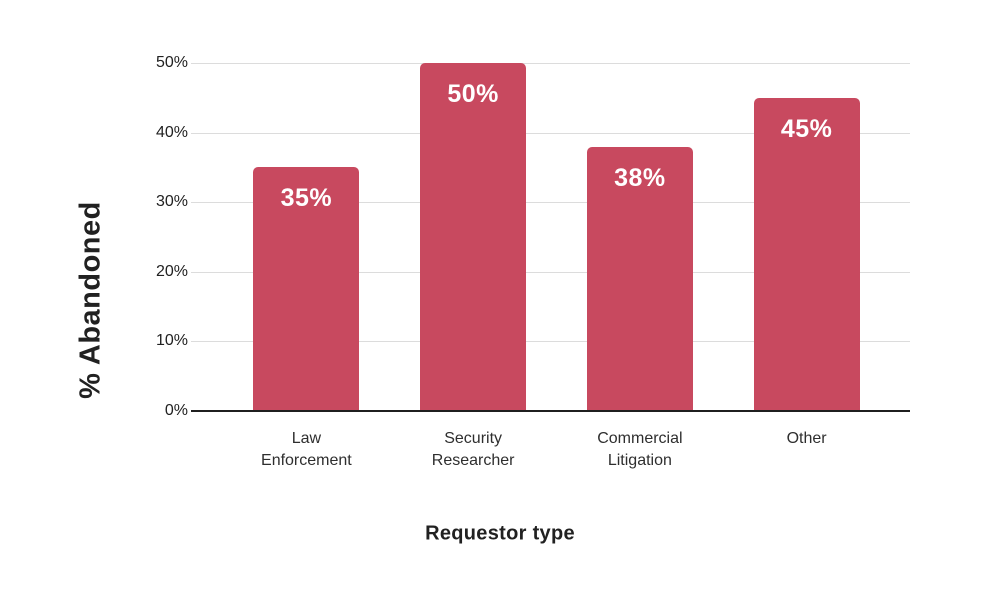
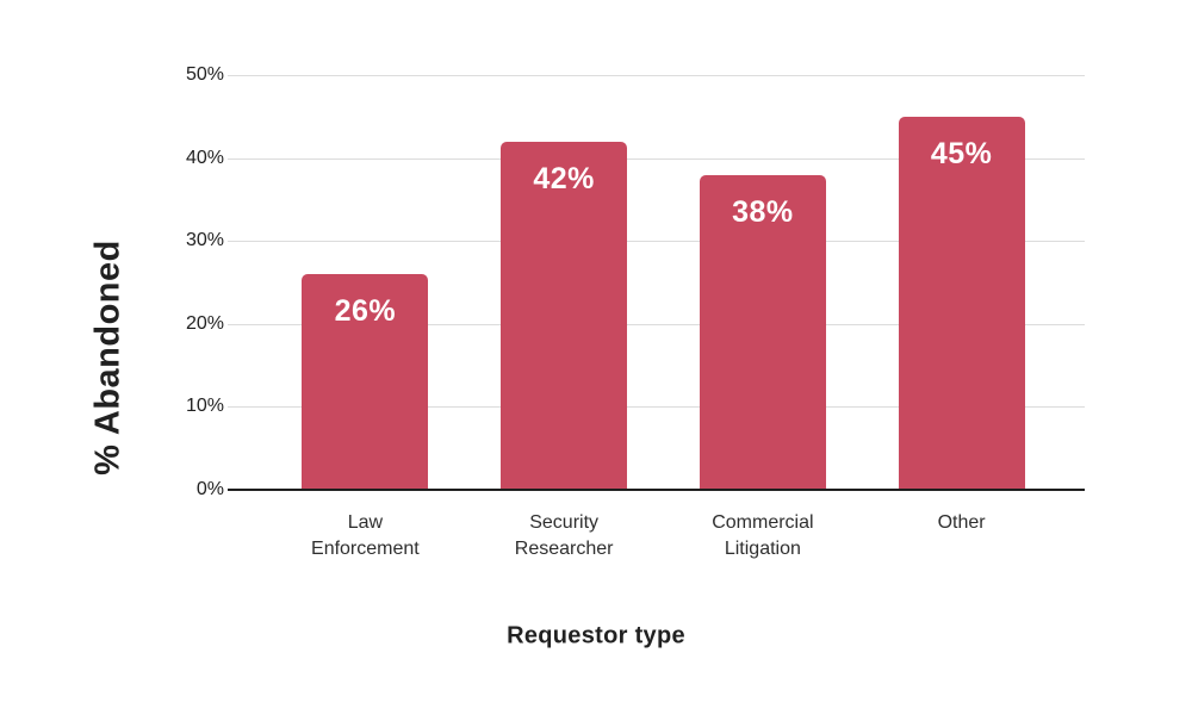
Law Enforcement: 35% -> 26%
Security Researcher: 50% -> 42%
